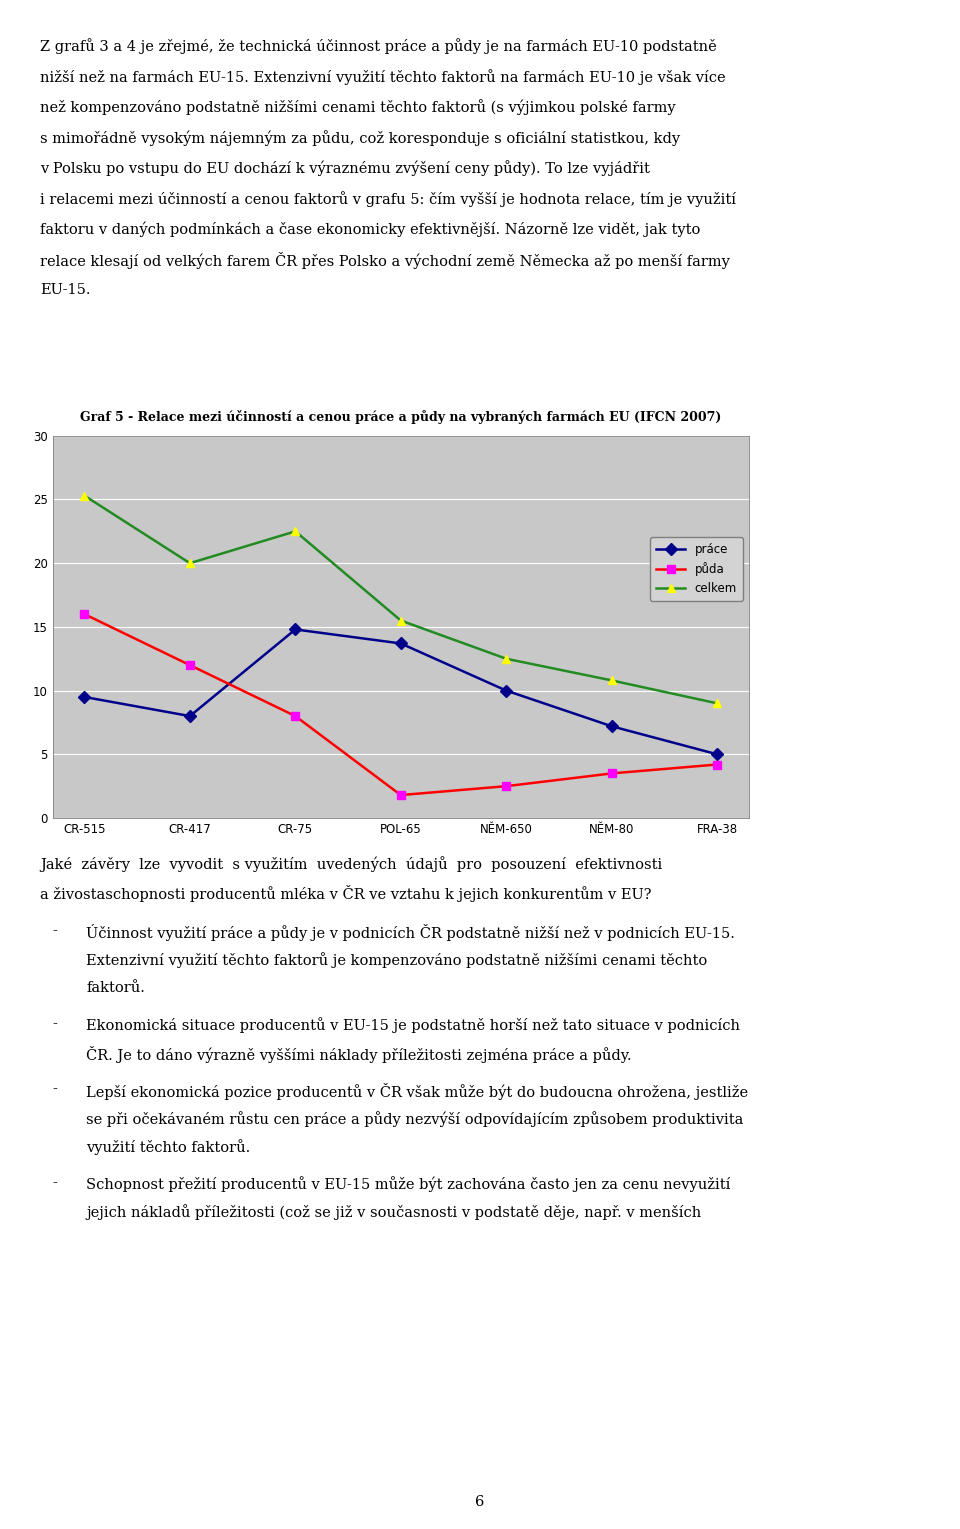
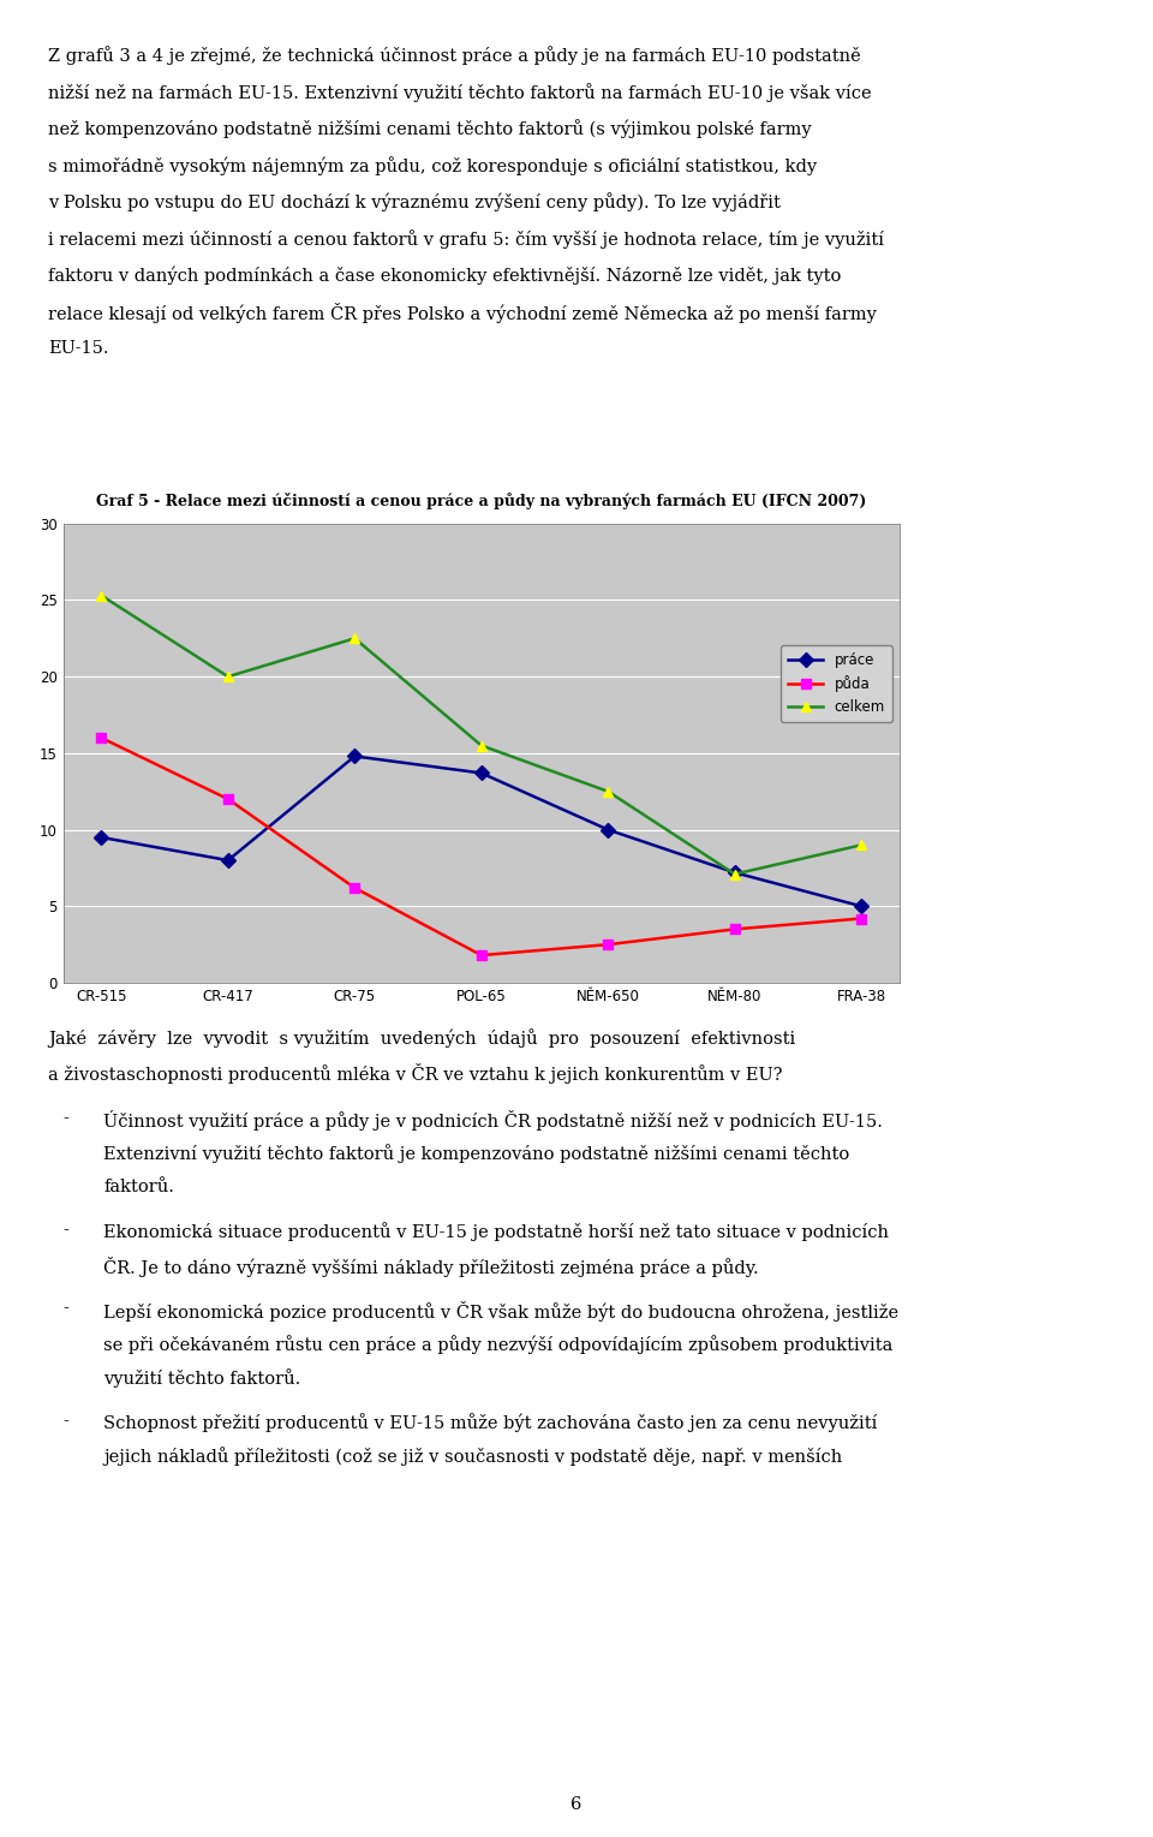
půda/CR-75: 8.0 -> 6.2
celkem/NĚM-80: 10.8 -> 7.1
